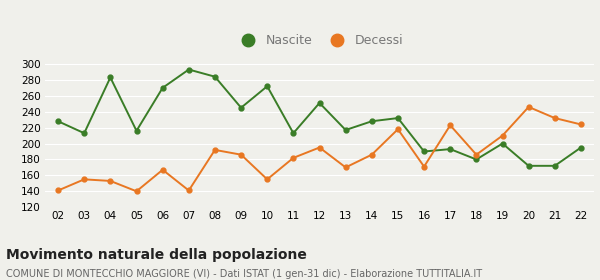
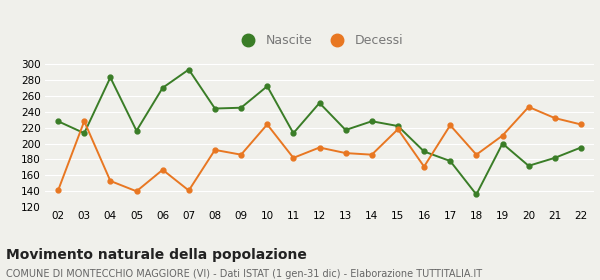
Decessi/03: 155 -> 228
Nascite/08: 284 -> 244
Decessi/10: 155 -> 224
Decessi/13: 170 -> 188
Nascite/15: 232 -> 222
Nascite/17: 193 -> 178
Nascite/18: 180 -> 136
Nascite/21: 172 -> 182
